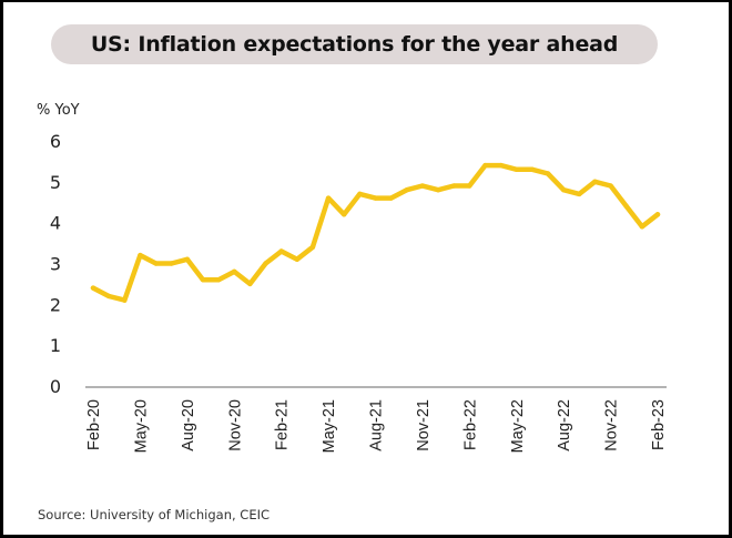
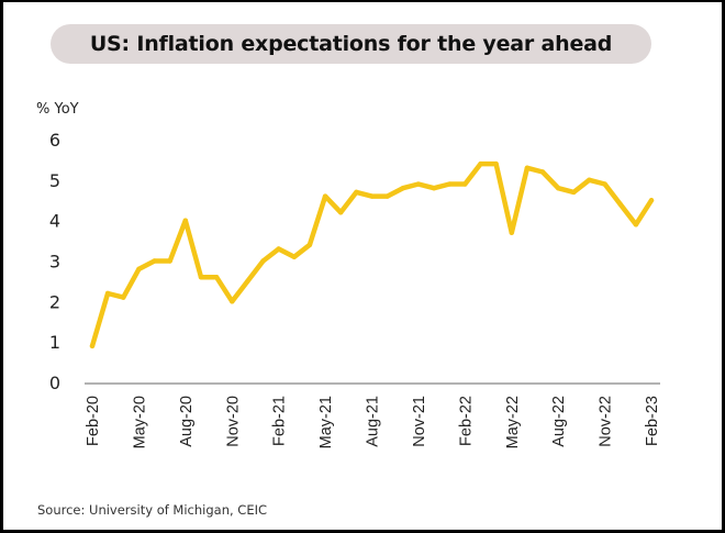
Feb-20: 2.4 -> 0.9
May-20: 3.2 -> 2.8
Aug-20: 3.1 -> 4.0
Nov-20: 2.8 -> 2.0
May-22: 5.3 -> 3.7
Feb-23: 4.2 -> 4.5
